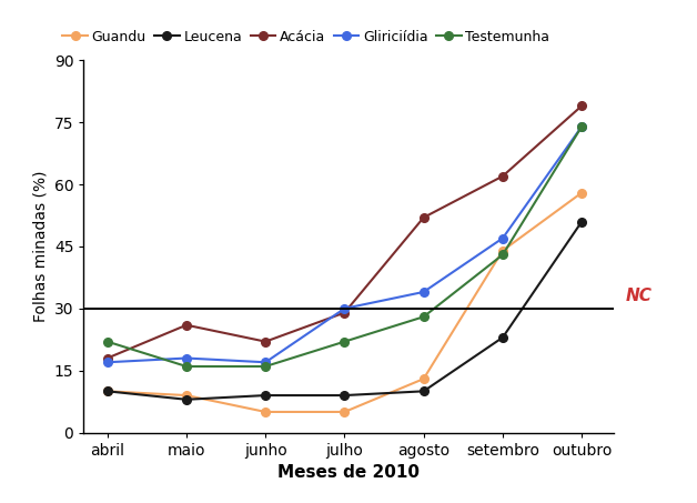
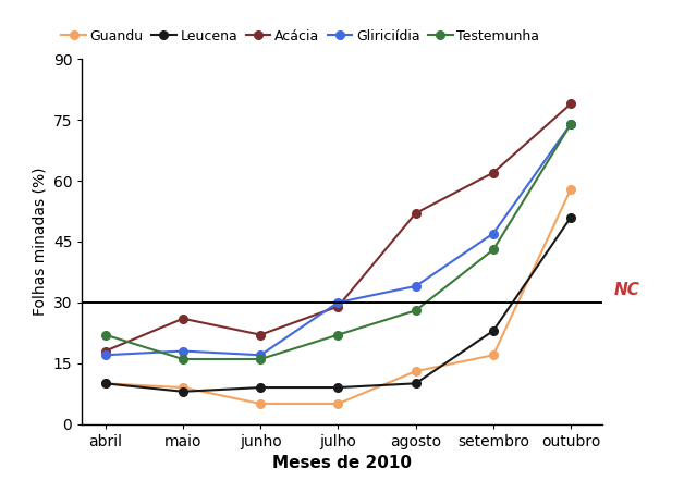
Guandu/setembro: 44 -> 17
